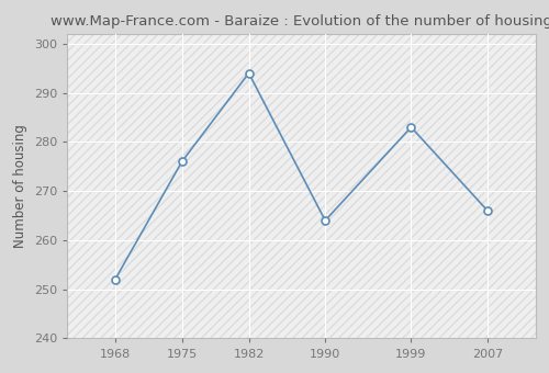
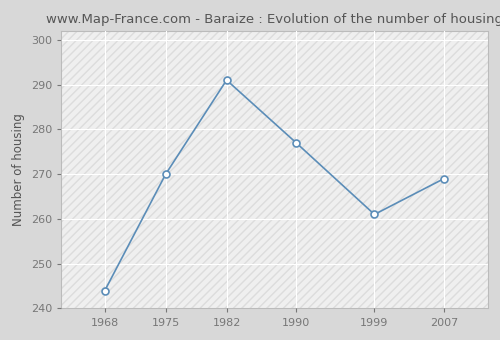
1968: 252 -> 244
1975: 276 -> 270
1982: 294 -> 291
1990: 264 -> 277
1999: 283 -> 261
2007: 266 -> 269
